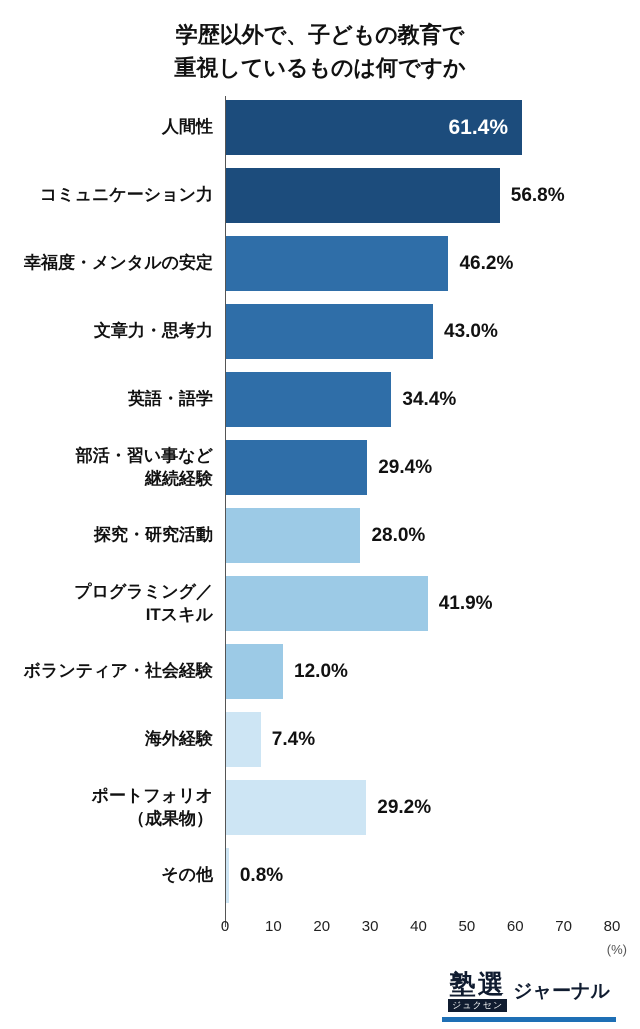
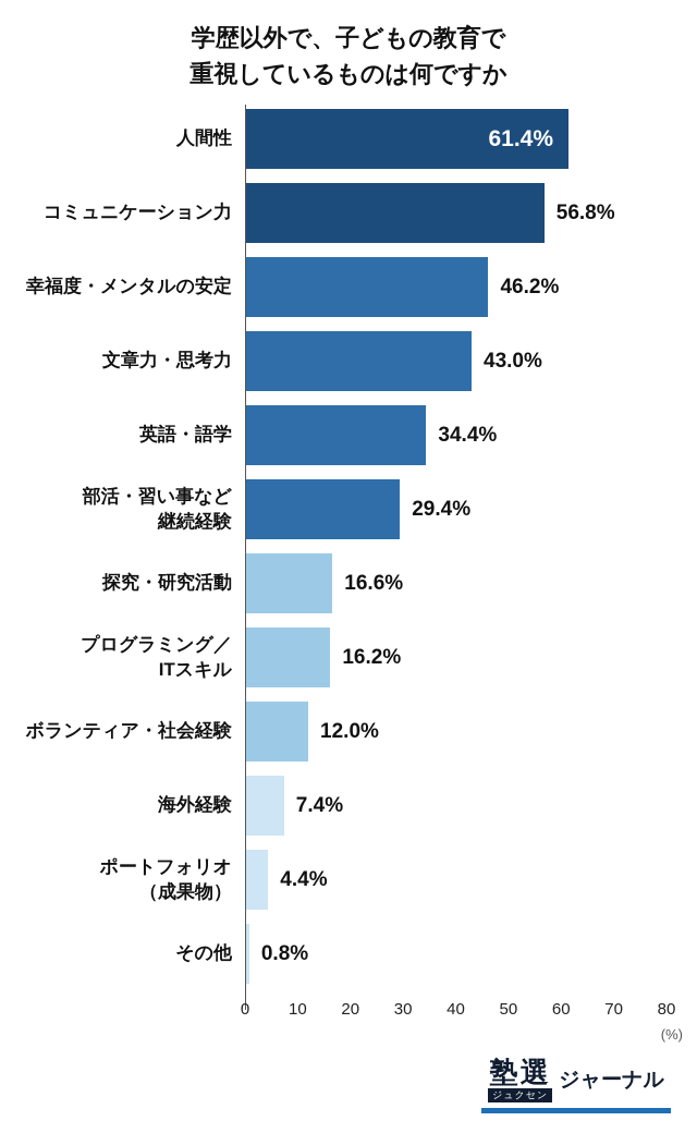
探究・研究活動: 28.0% -> 16.6%
プログラミング／ ITスキル: 41.9% -> 16.2%
ポートフォリオ （成果物）: 29.2% -> 4.4%
